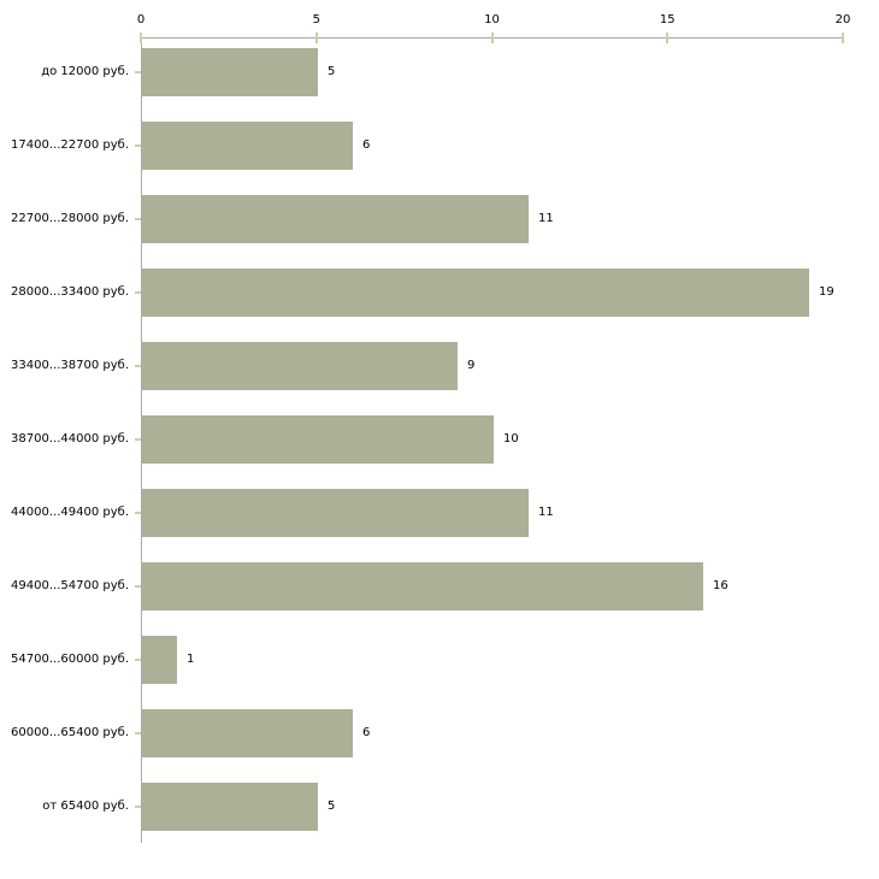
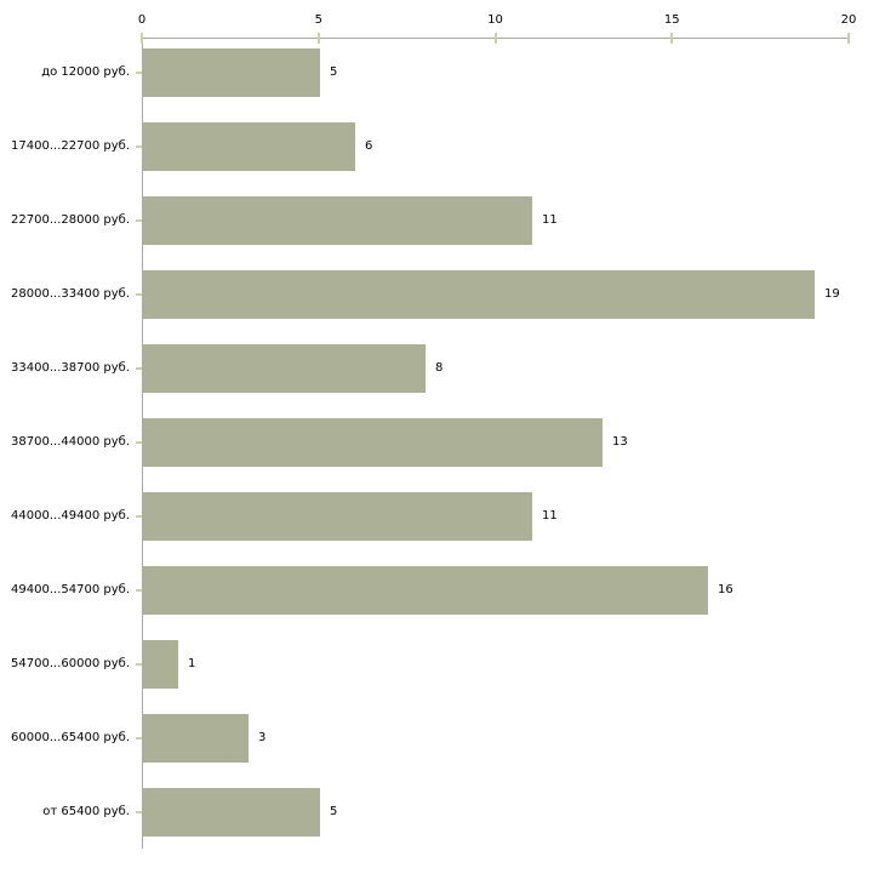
33400...38700 руб.: 9 -> 8
38700...44000 руб.: 10 -> 13
60000...65400 руб.: 6 -> 3
